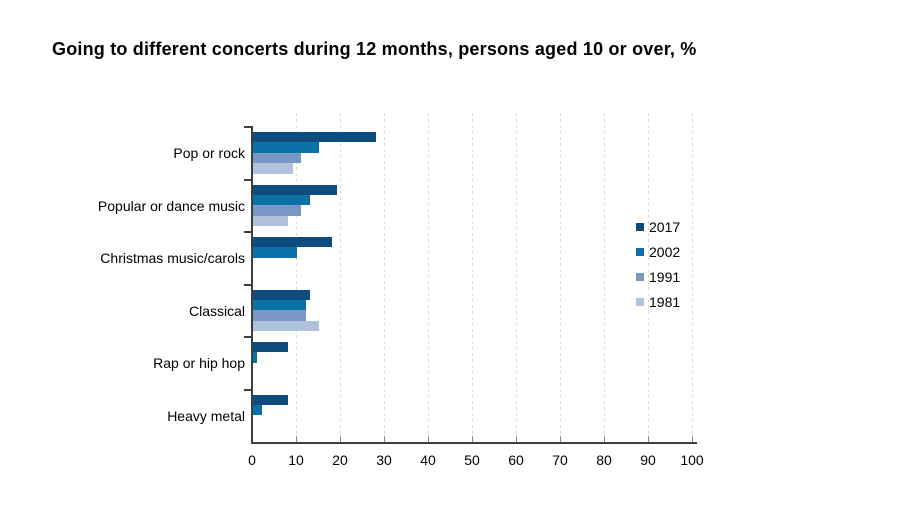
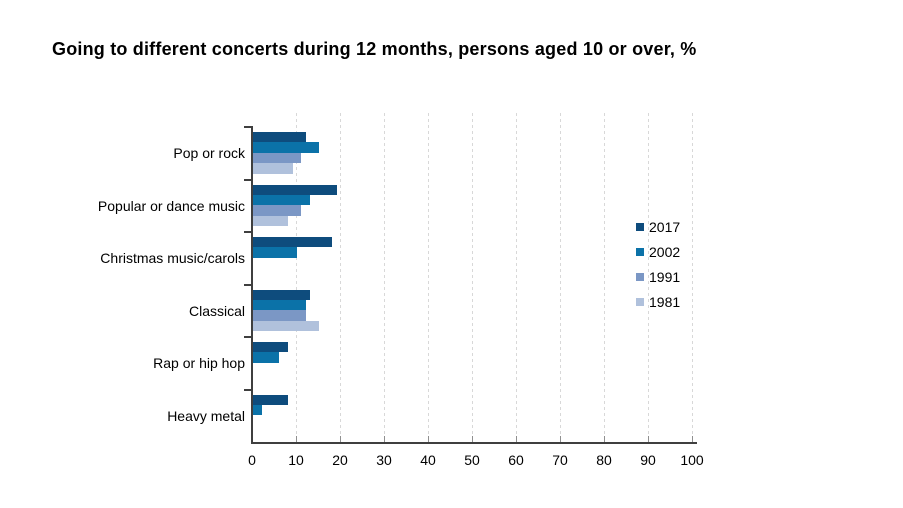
2017/Pop or rock: 28 -> 12
2002/Rap or hip hop: 1 -> 6
